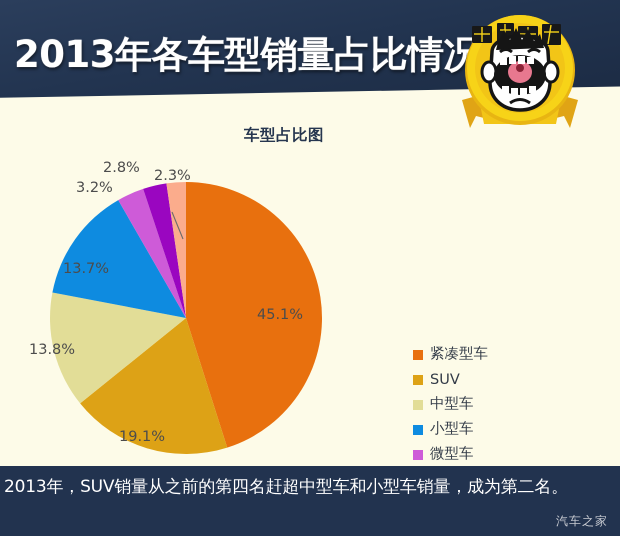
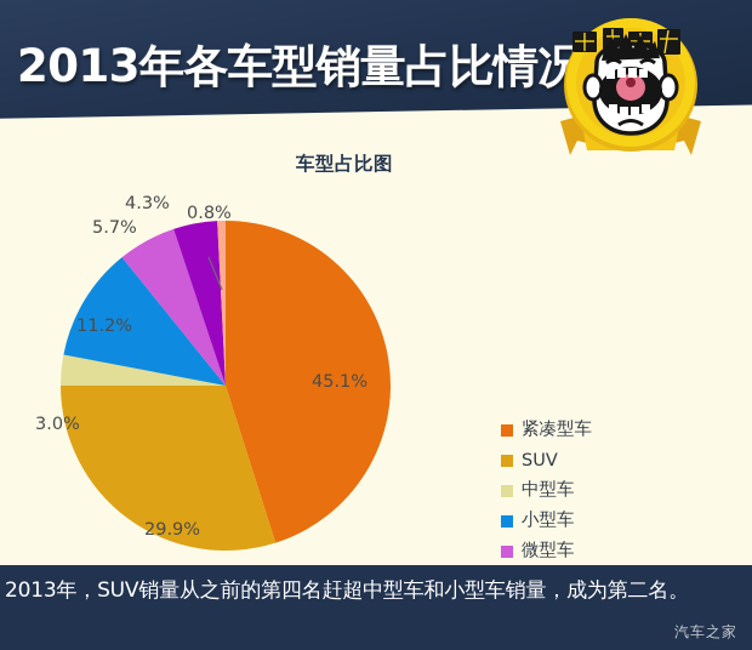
SUV: 19.1% -> 29.9%
中型车: 13.8% -> 3.0%
小型车: 13.7% -> 11.2%
微型车: 3.2% -> 5.7%
MPV: 2.8% -> 4.3%
中大型车: 2.3% -> 0.8%
